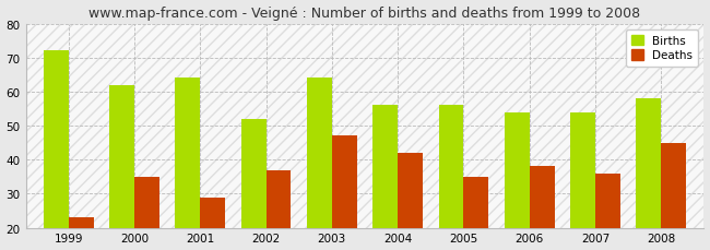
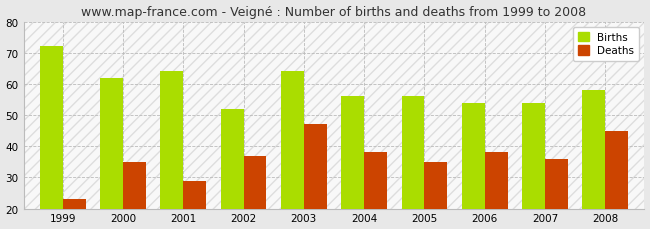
Deaths/2004: 42 -> 38
